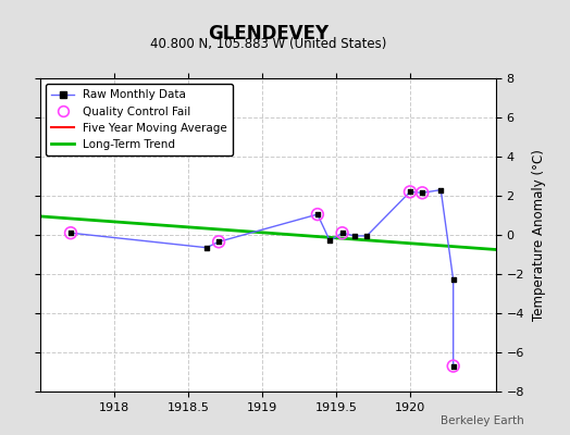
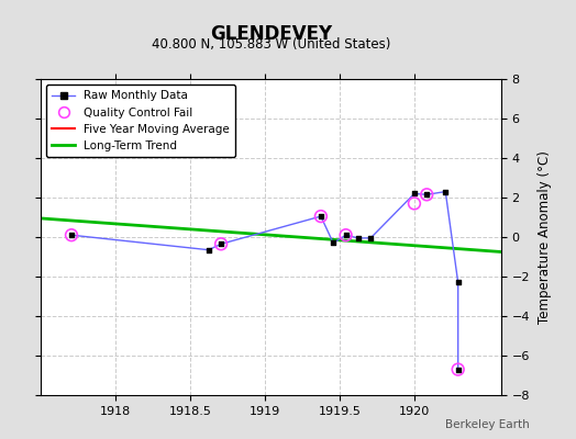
Quality Control Fail/1920: 2.2 -> 1.7
